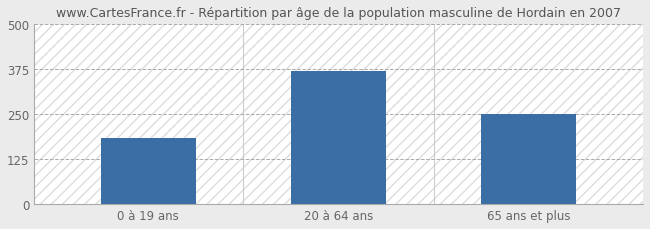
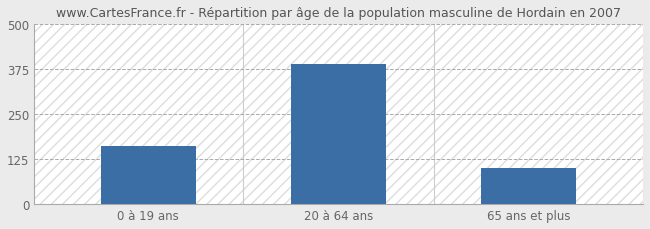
0 à 19 ans: 185 -> 162
20 à 64 ans: 370 -> 390
65 ans et plus: 250 -> 100
